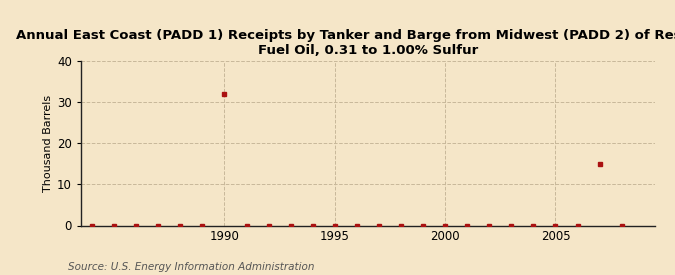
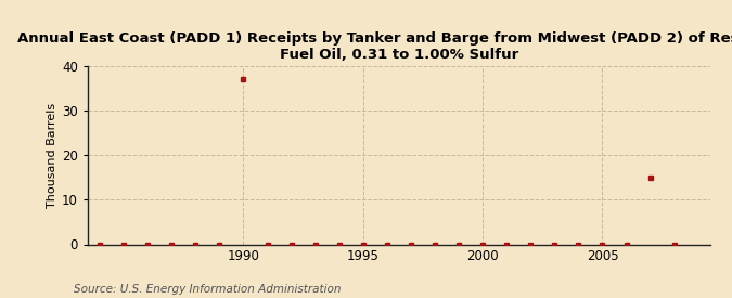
1990: 32 -> 37
